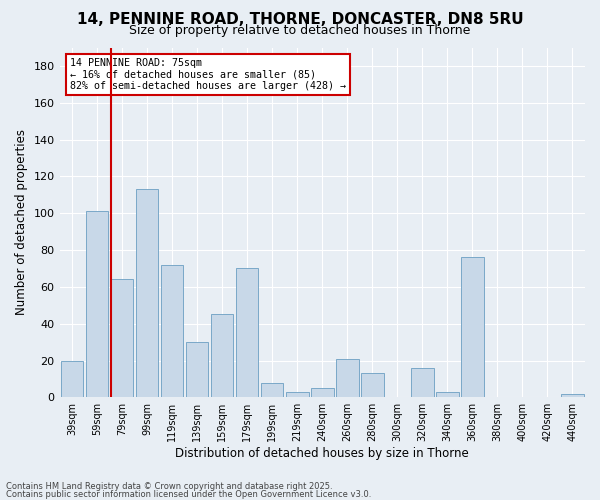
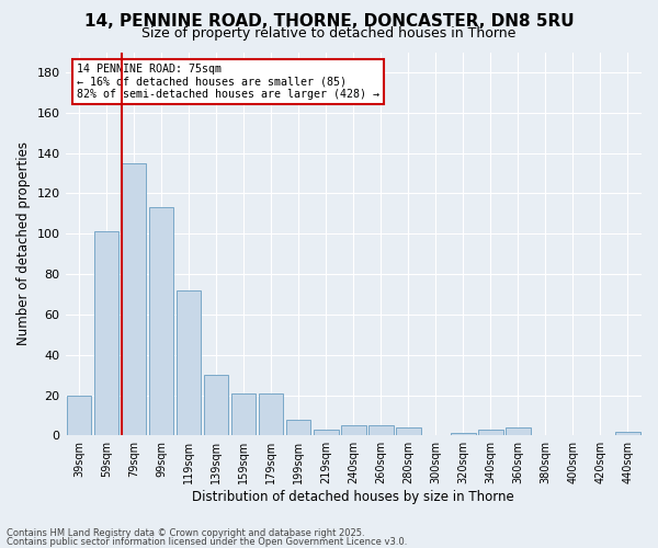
79sqm: 64 -> 135
159sqm: 45 -> 21
179sqm: 70 -> 21
260sqm: 21 -> 5
280sqm: 13 -> 4
320sqm: 16 -> 1
360sqm: 76 -> 4
